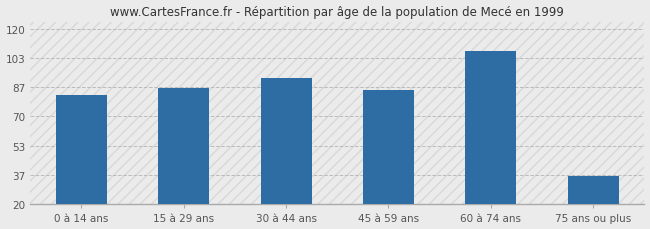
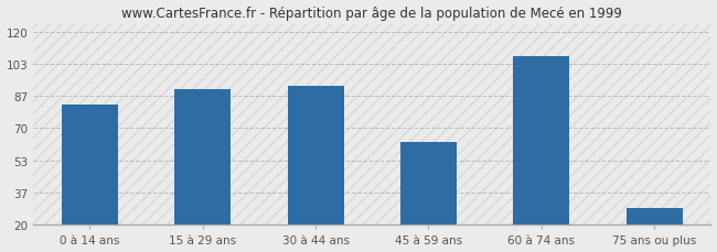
15 à 29 ans: 86 -> 90
45 à 59 ans: 85 -> 63
75 ans ou plus: 36 -> 29
